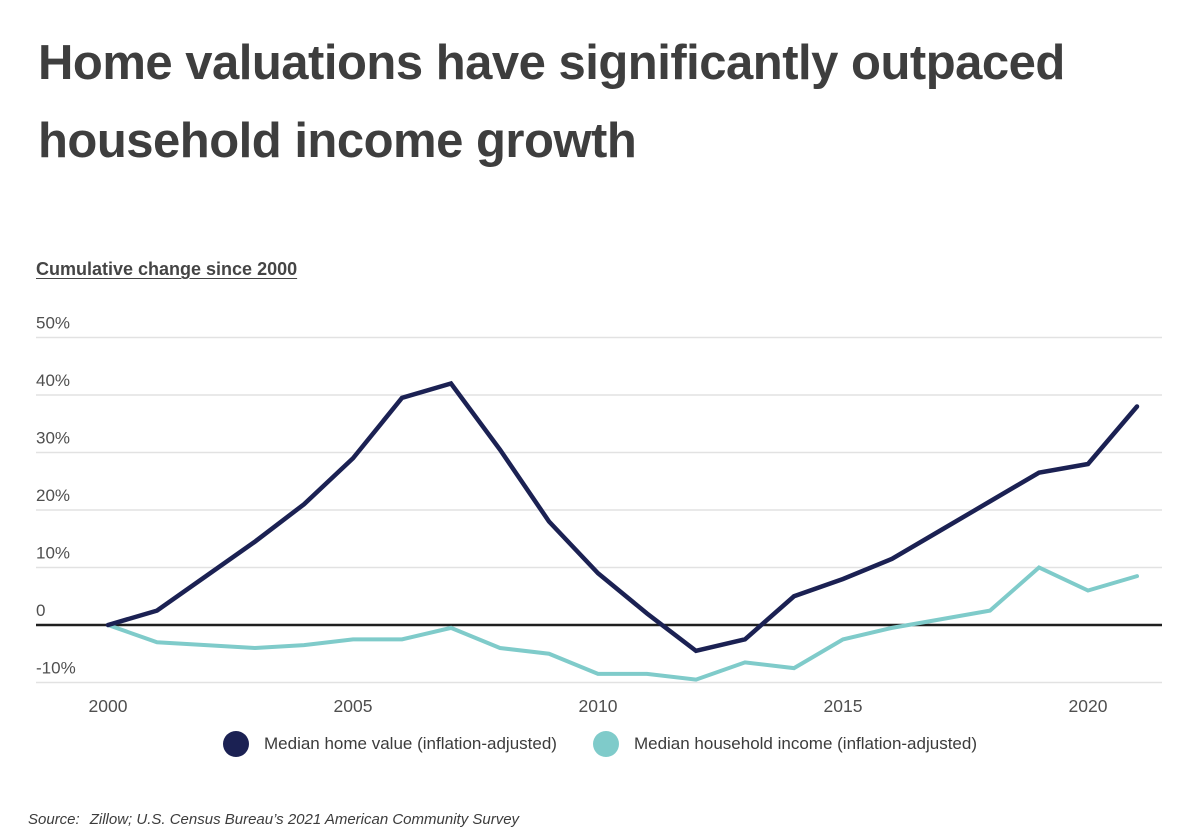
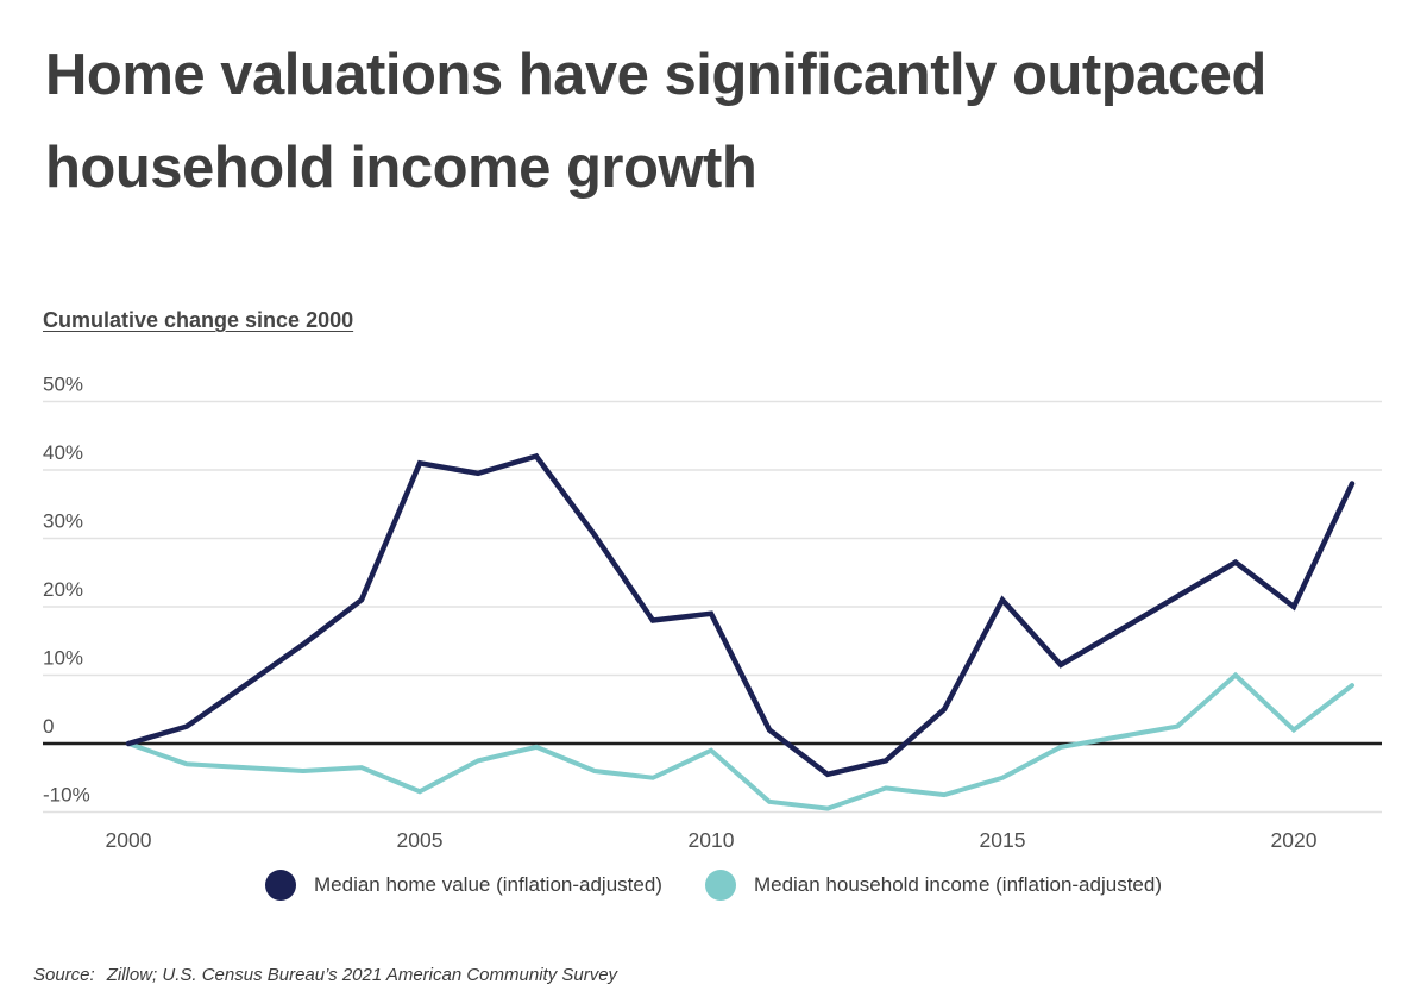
Median home value (inflation-adjusted)/2005: 29% -> 41%
Median household income (inflation-adjusted)/2005: -2% -> -7%
Median home value (inflation-adjusted)/2010: 9% -> 19%
Median household income (inflation-adjusted)/2010: -8% -> -1%
Median home value (inflation-adjusted)/2015: 8% -> 21%
Median household income (inflation-adjusted)/2015: -2% -> -5%
Median home value (inflation-adjusted)/2020: 28% -> 20%
Median household income (inflation-adjusted)/2020: 6% -> 2%
